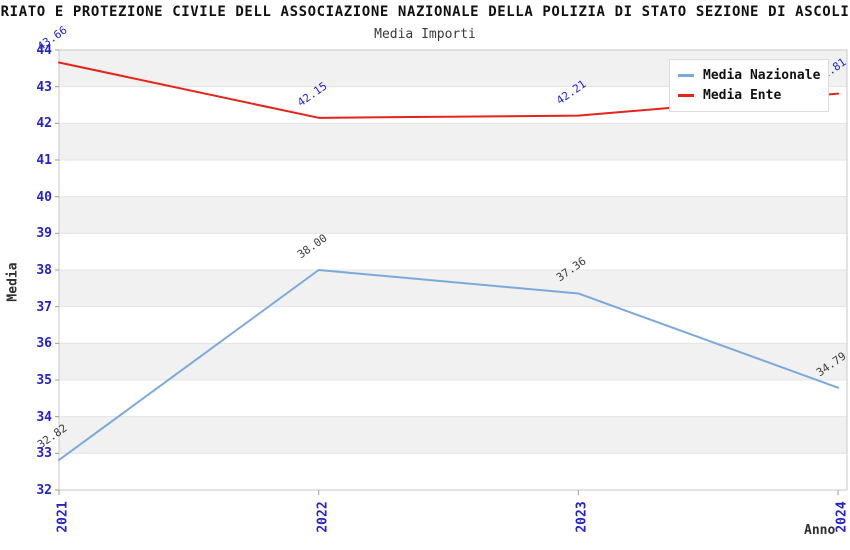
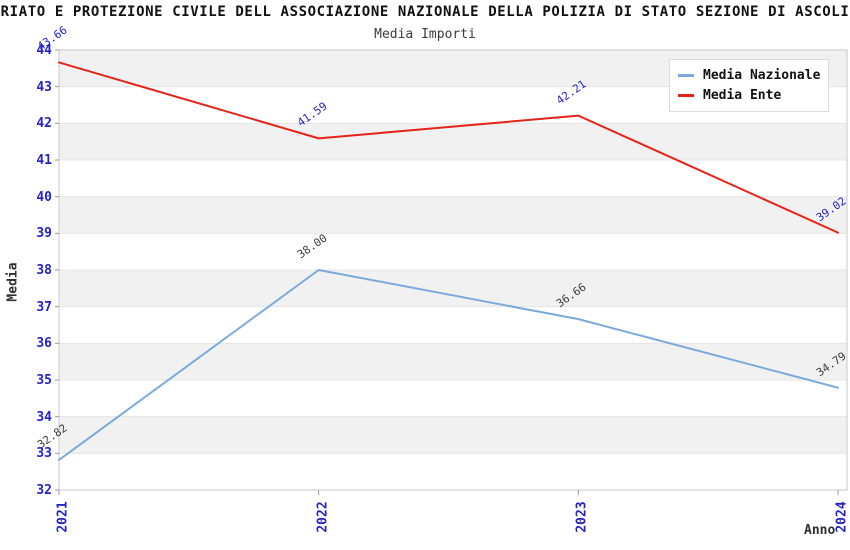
Media Ente/2022: 42.15 -> 41.59
Media Nazionale/2023: 37.36 -> 36.66
Media Ente/2024: 42.81 -> 39.02
